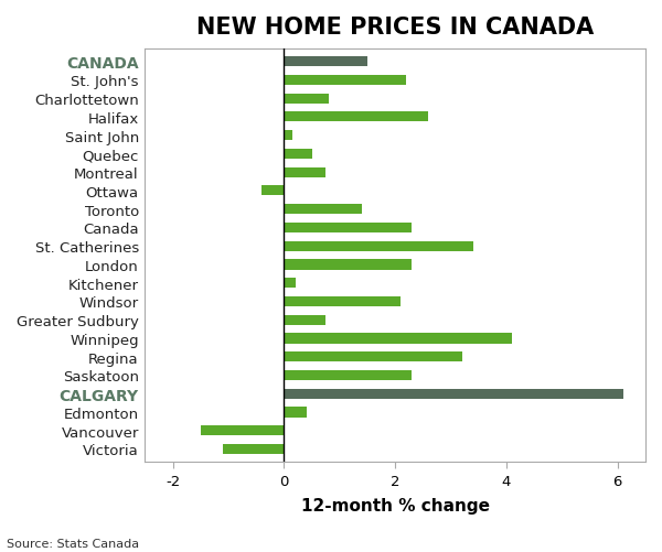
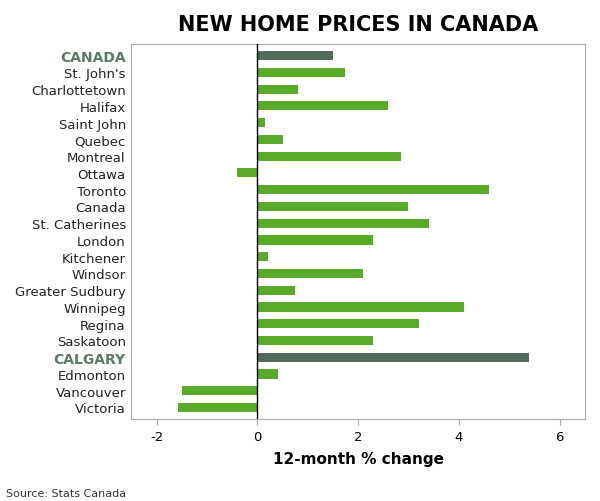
St. John's: 2.20 -> 1.74
Montreal: 0.75 -> 2.84
Toronto: 1.40 -> 4.60
Canada: 2.30 -> 2.98
CALGARY: 6.10 -> 5.38
Victoria: -1.10 -> -1.58
